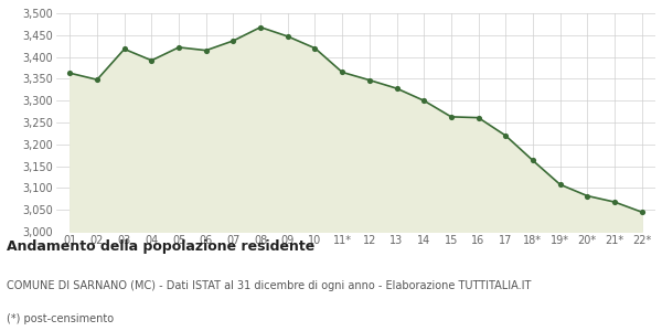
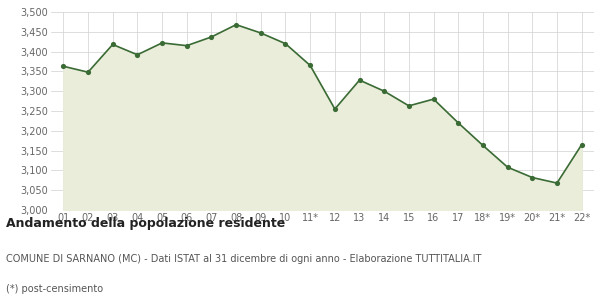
12: 3,347 -> 3,255
16: 3,261 -> 3,280
22*: 3,045 -> 3,165
